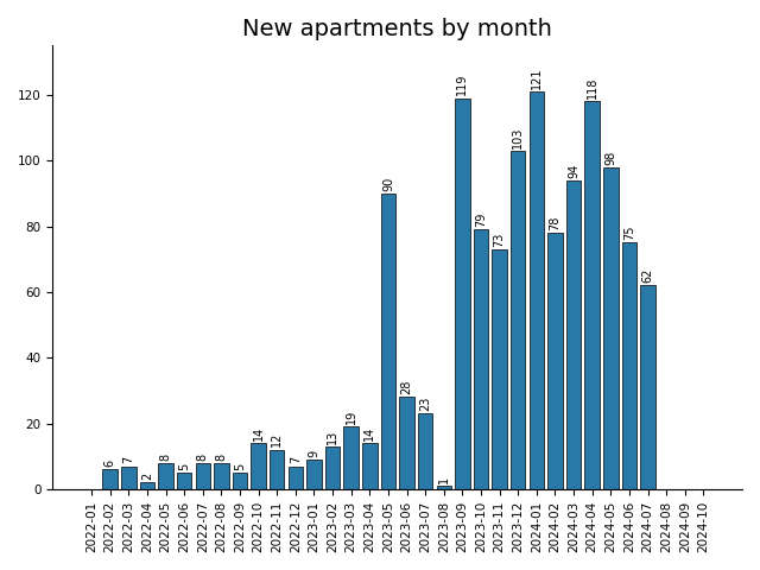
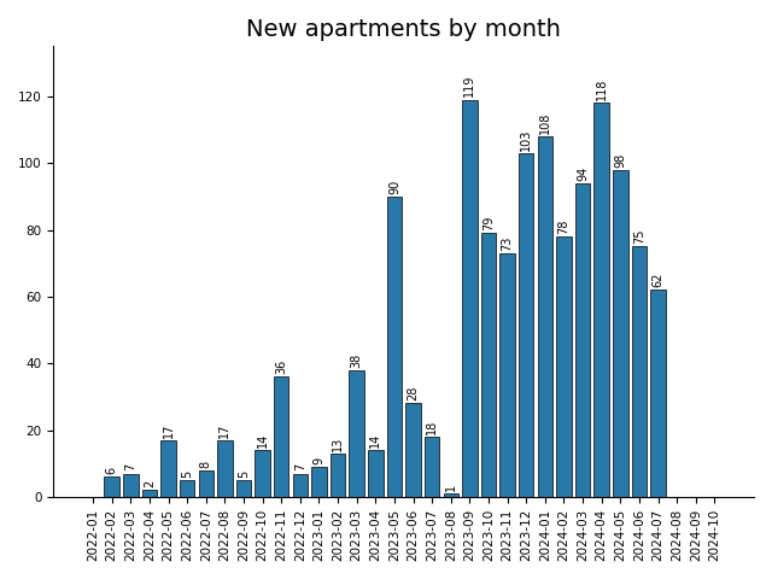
2022-05: 8 -> 17
2022-08: 8 -> 17
2022-11: 12 -> 36
2023-03: 19 -> 38
2023-07: 23 -> 18
2024-01: 121 -> 108
